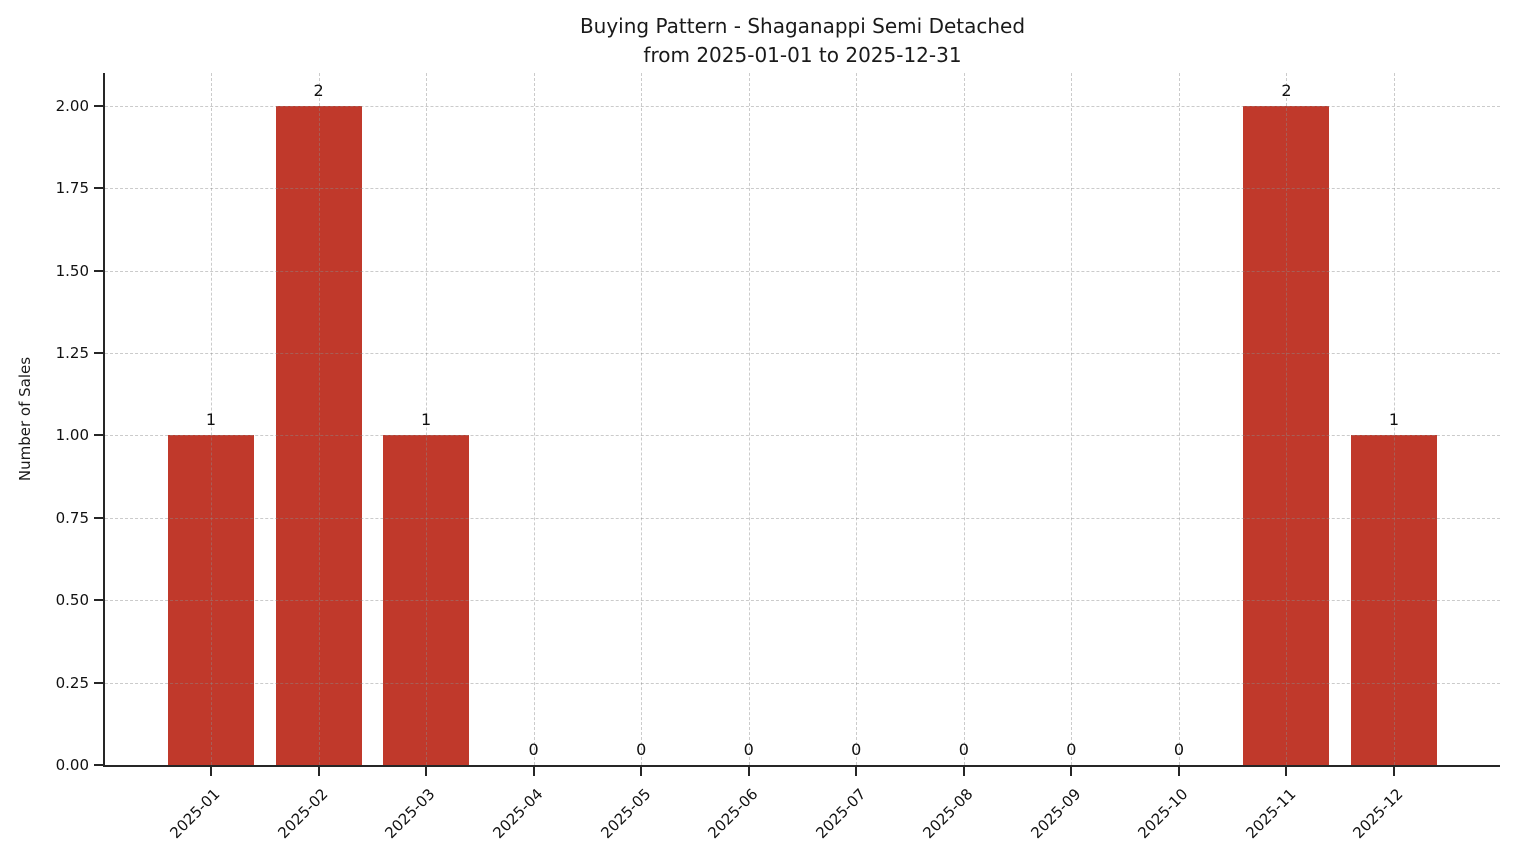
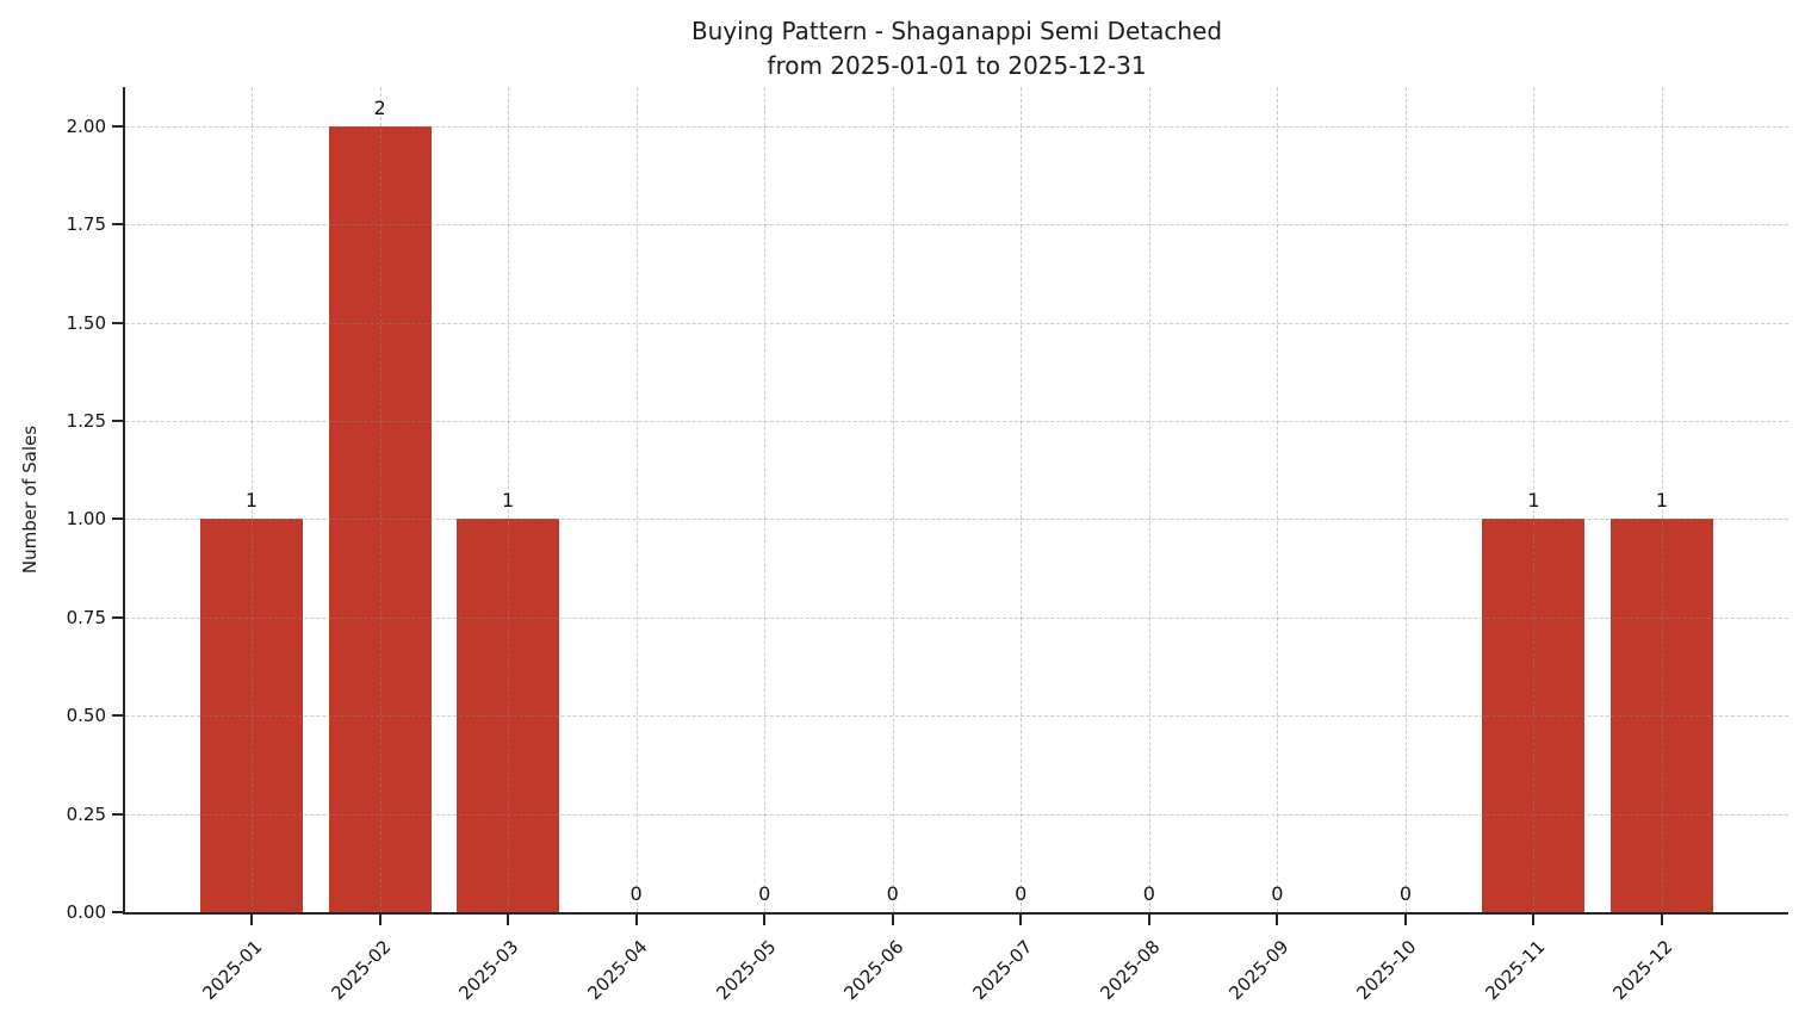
2025-11: 2 -> 1
